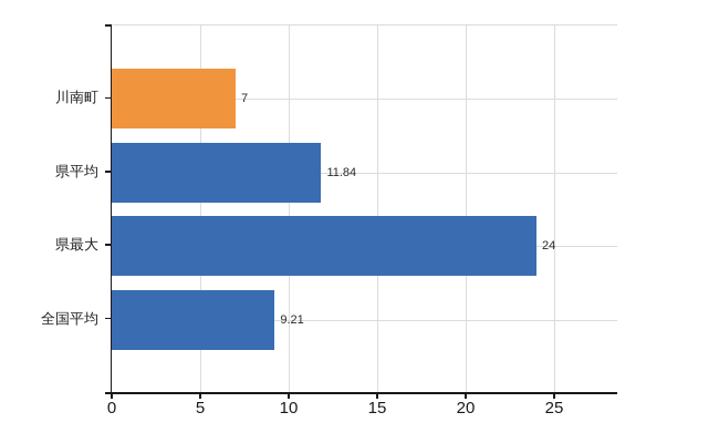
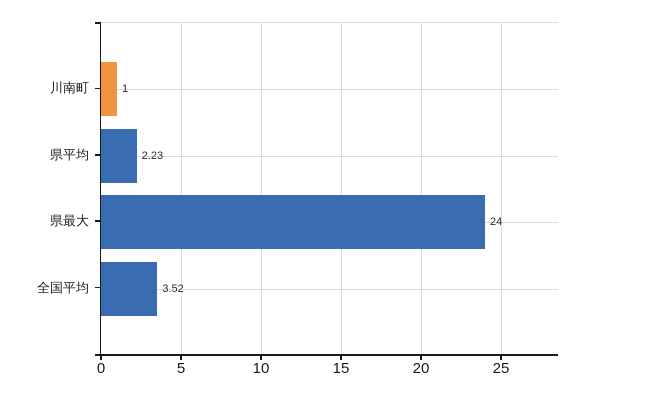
川南町: 7 -> 1
県平均: 11.84 -> 2.23
全国平均: 9.21 -> 3.52
